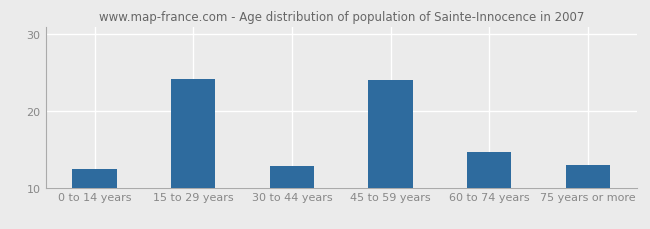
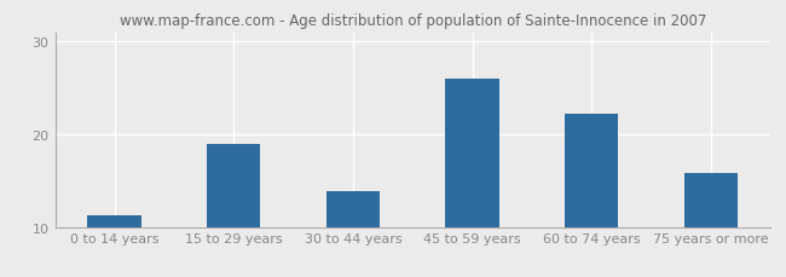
0 to 14 years: 12.4 -> 11.3
15 to 29 years: 24.2 -> 19.0
30 to 44 years: 12.8 -> 13.8
45 to 59 years: 24.0 -> 26.0
60 to 74 years: 14.6 -> 22.2
75 years or more: 13.0 -> 15.8
